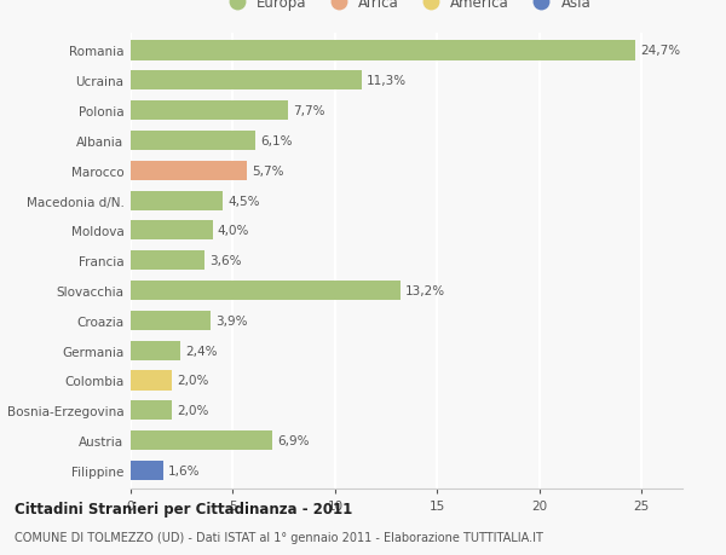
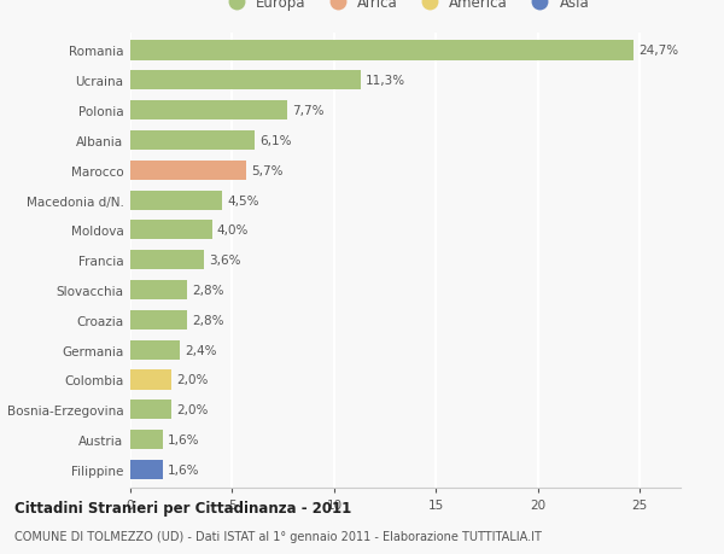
Slovacchia: 13,2% -> 2,8%
Croazia: 3,9% -> 2,8%
Austria: 6,9% -> 1,6%
